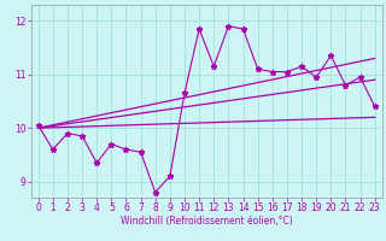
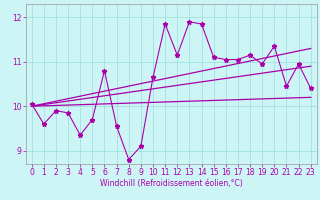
6: 9.60 -> 10.80
21: 10.80 -> 10.45
